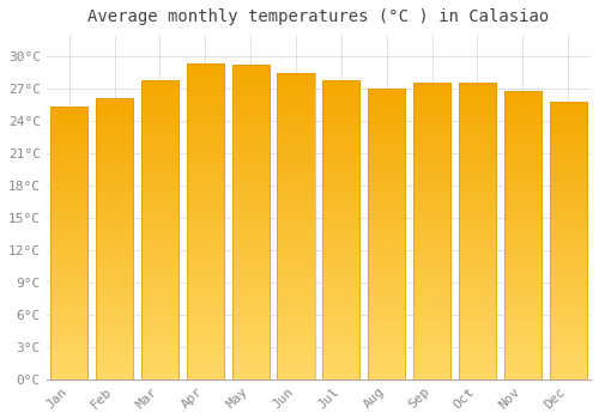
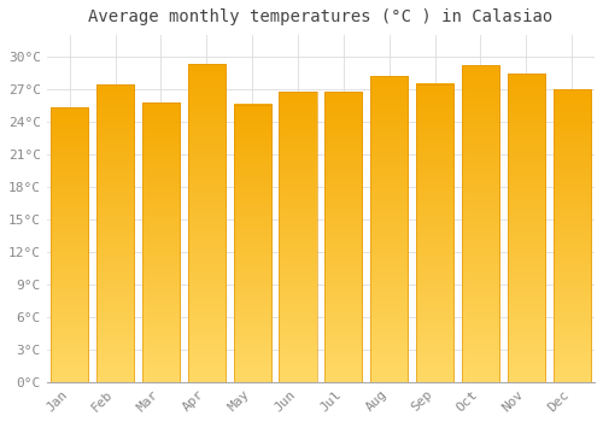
Feb: 26.1°C -> 27.4°C
Mar: 27.8°C -> 25.8°C
May: 29.2°C -> 25.6°C
Jun: 28.4°C -> 26.8°C
Jul: 27.8°C -> 26.8°C
Aug: 27.0°C -> 28.2°C
Oct: 27.5°C -> 29.2°C
Nov: 26.8°C -> 28.4°C
Dec: 25.8°C -> 27.0°C
